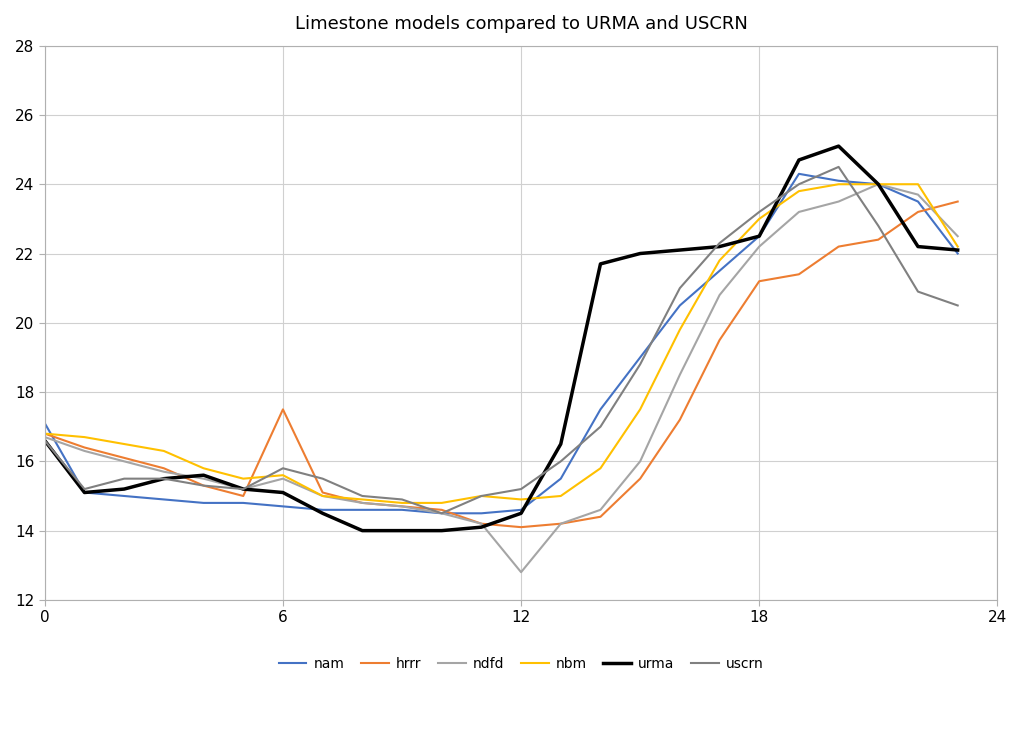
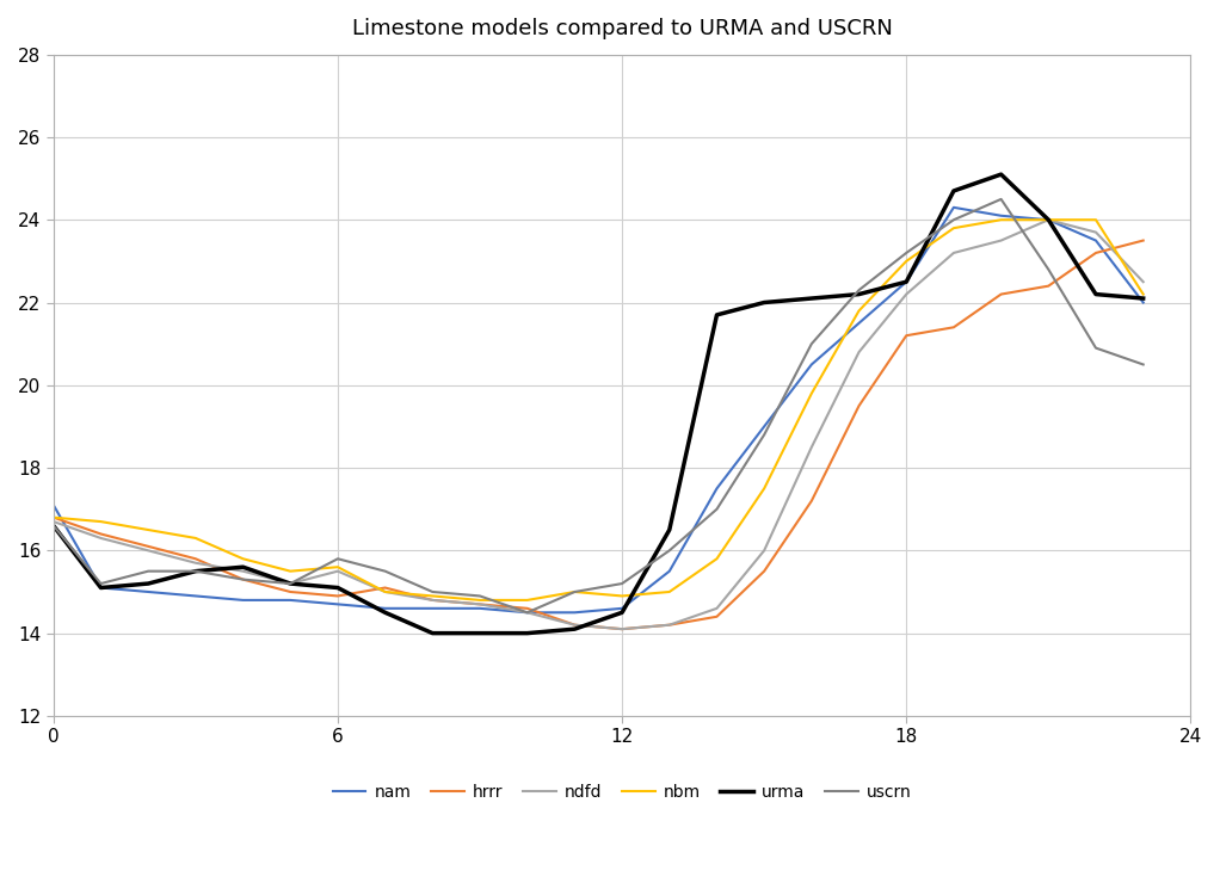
hrrr/6: 17.5 -> 14.9
ndfd/12: 12.8 -> 14.1
